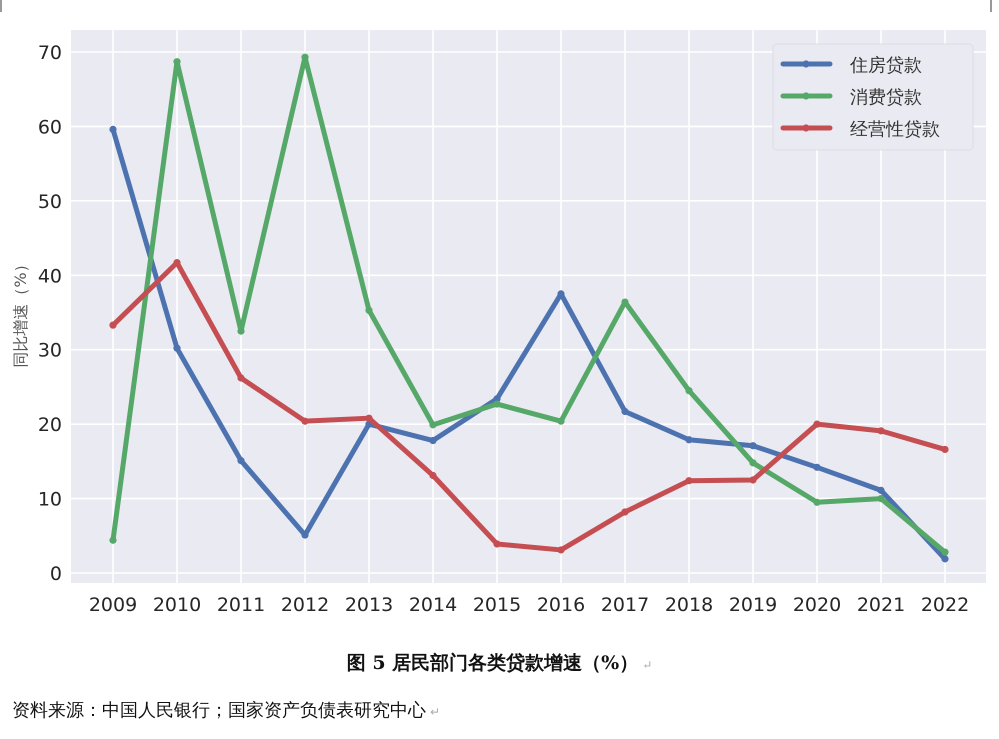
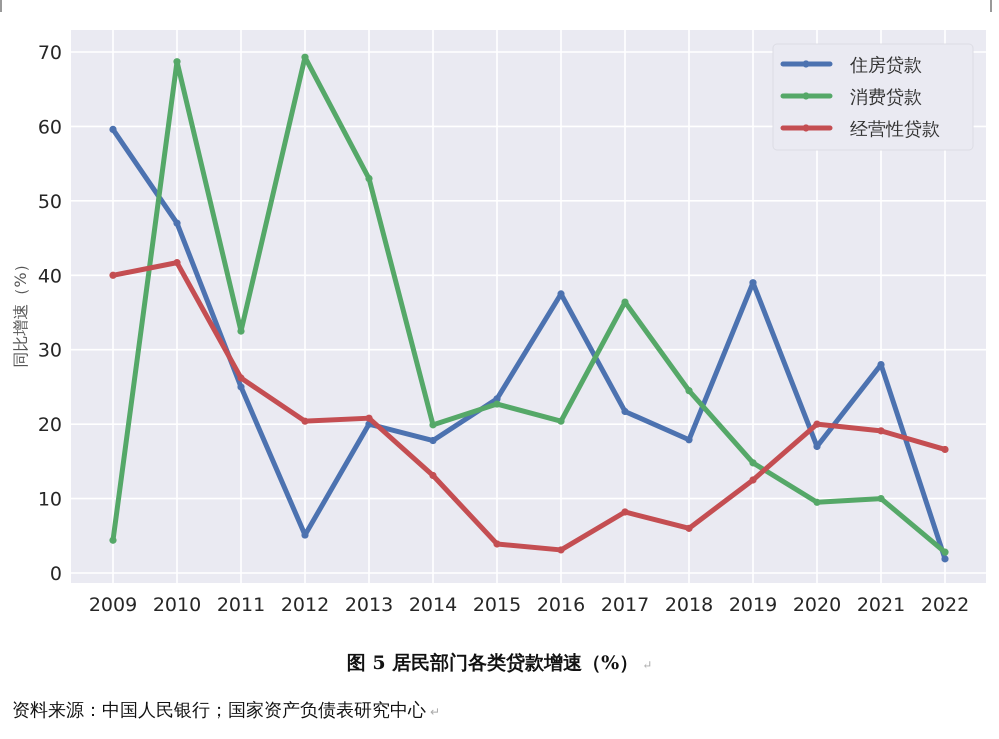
经营性贷款/2009: 33 -> 40
住房贷款/2010: 30 -> 47
住房贷款/2011: 15 -> 25
消费贷款/2013: 35 -> 53
经营性贷款/2018: 12 -> 6
住房贷款/2019: 17 -> 39
住房贷款/2020: 14 -> 17
住房贷款/2021: 11 -> 28
